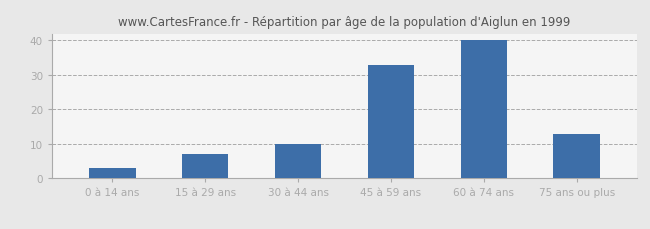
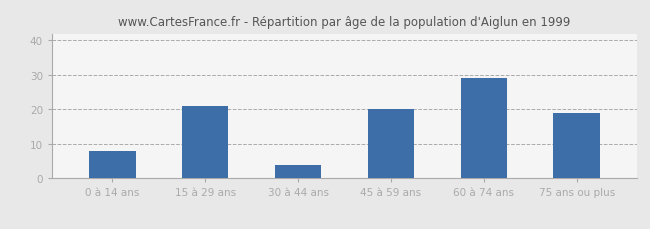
0 à 14 ans: 3 -> 8
15 à 29 ans: 7 -> 21
30 à 44 ans: 10 -> 4
45 à 59 ans: 33 -> 20
60 à 74 ans: 40 -> 29
75 ans ou plus: 13 -> 19
